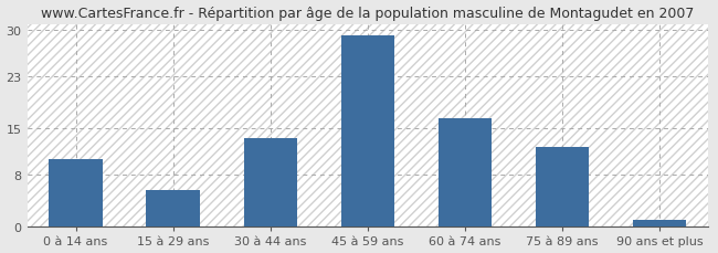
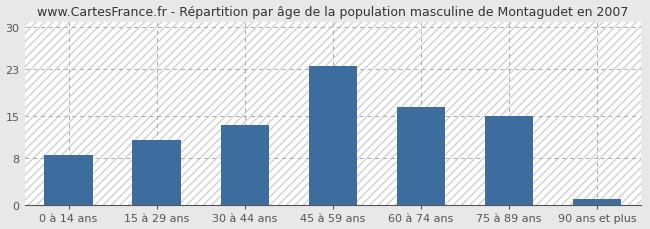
0 à 14 ans: 10.4 -> 8.5
15 à 29 ans: 5.6 -> 11.0
45 à 59 ans: 29.2 -> 23.5
75 à 89 ans: 12.2 -> 15.0
